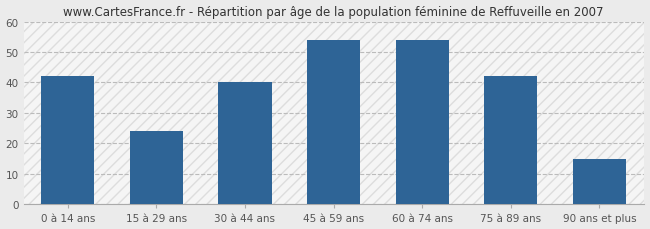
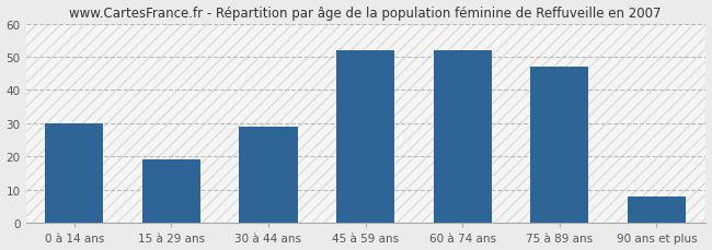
0 à 14 ans: 42 -> 30
15 à 29 ans: 24 -> 19
30 à 44 ans: 40 -> 29
45 à 59 ans: 54 -> 52
60 à 74 ans: 54 -> 52
75 à 89 ans: 42 -> 47
90 ans et plus: 15 -> 8
